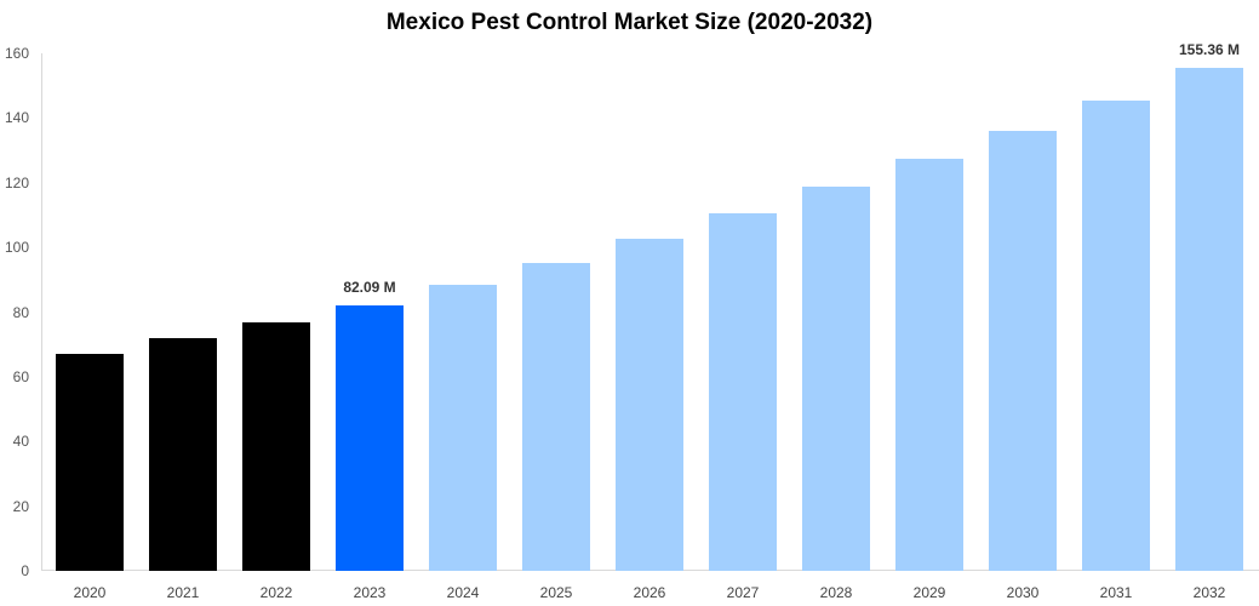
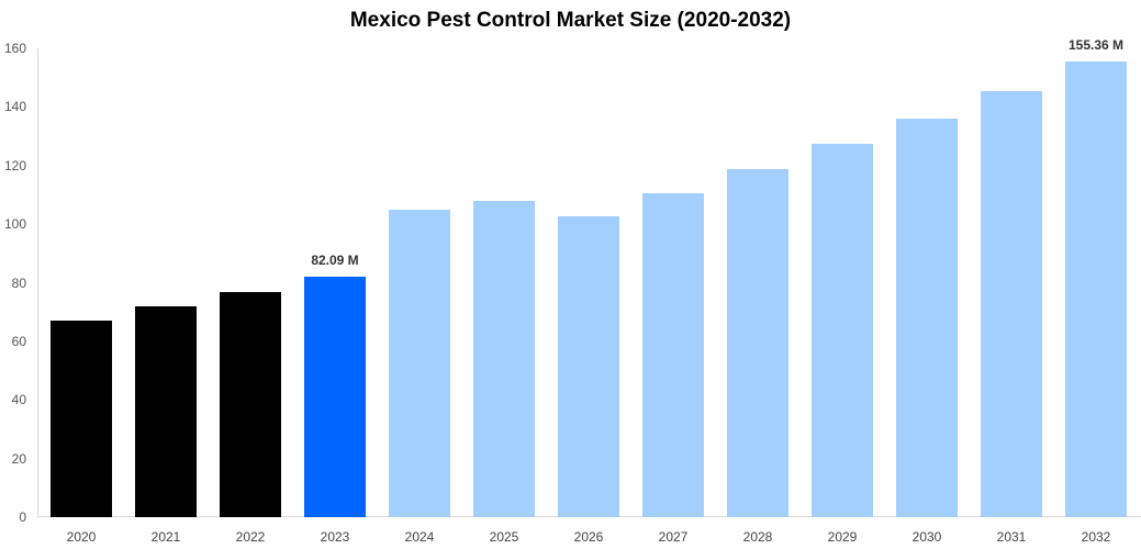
2024: 88 -> 105
2025: 95 -> 108
